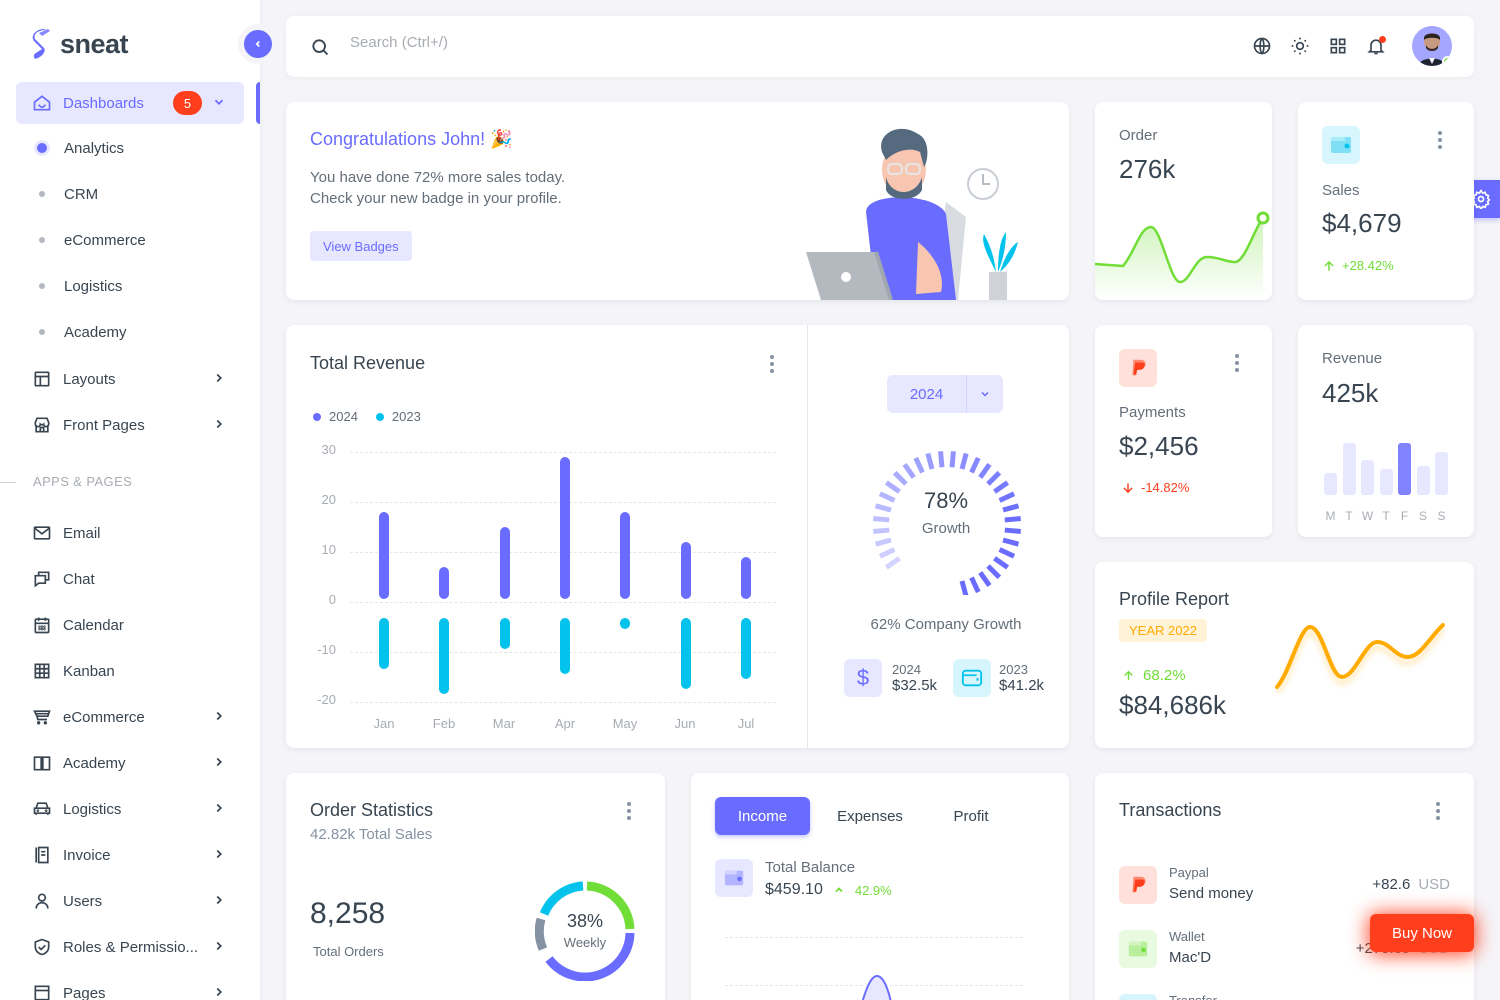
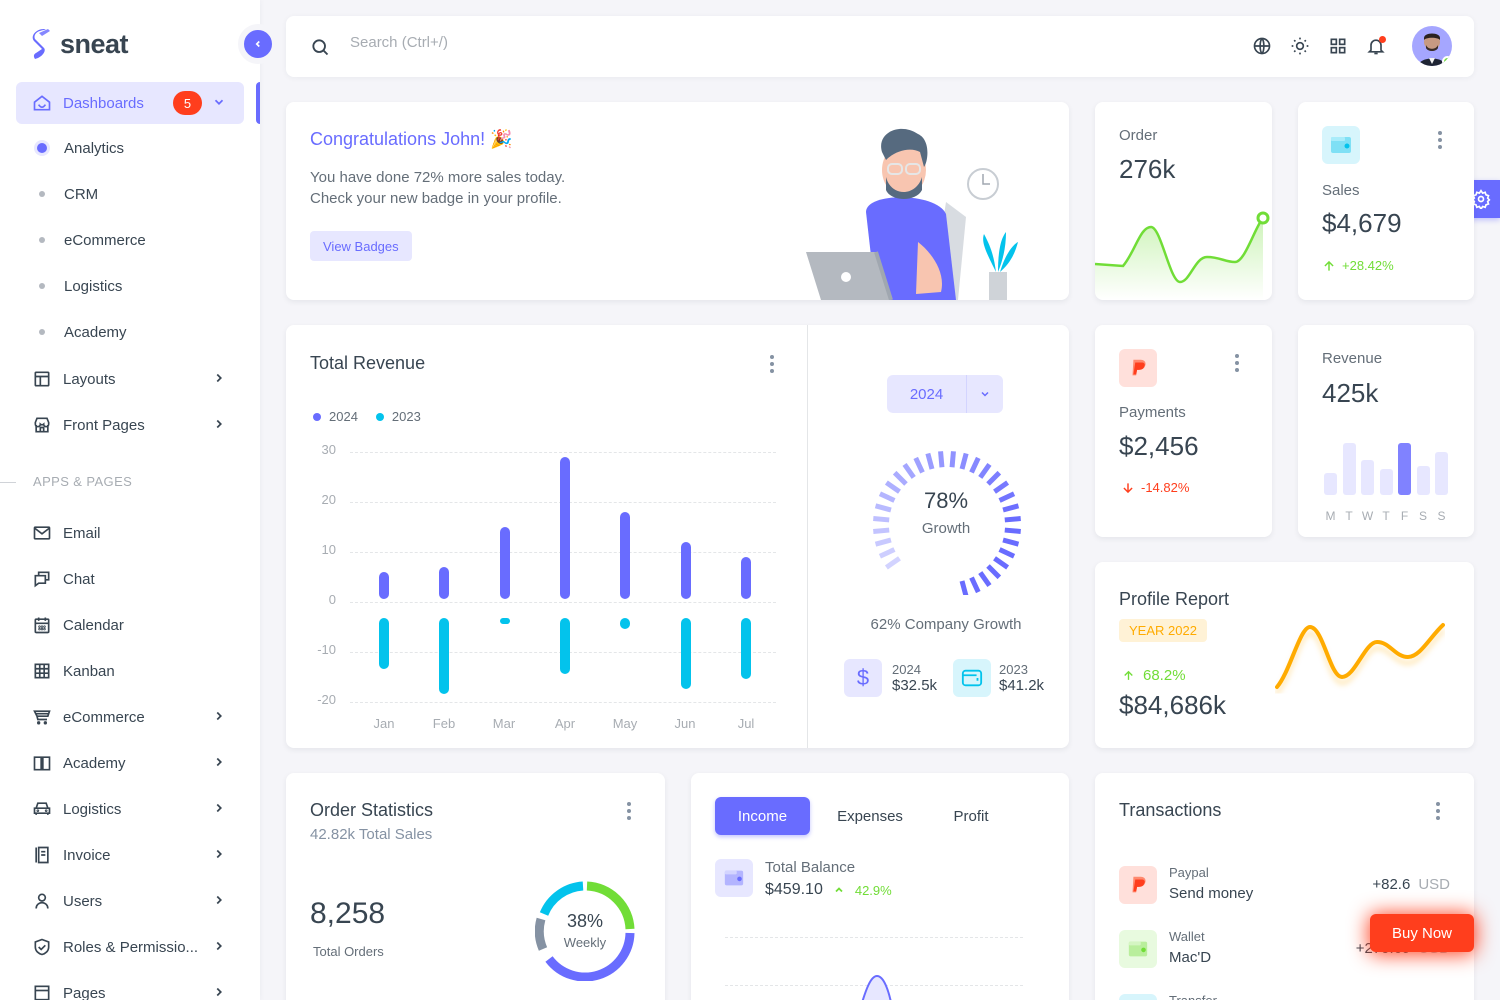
2024/Jan: 18 -> 6
2023/Mar: -9 -> -4
